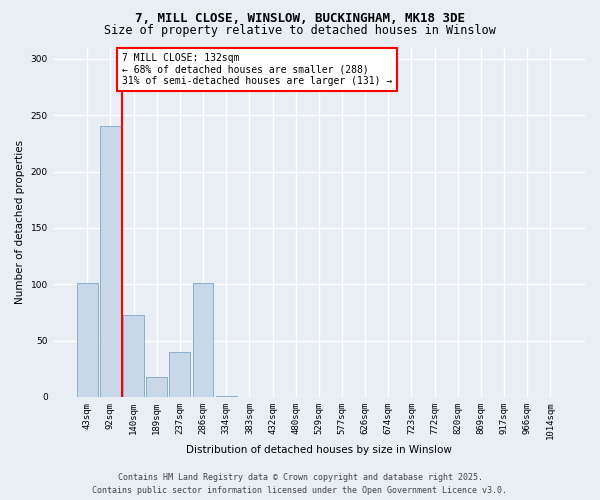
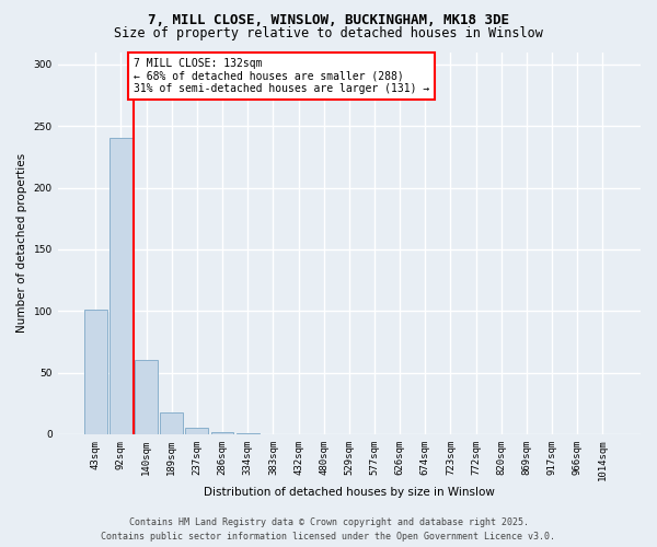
140sqm: 73 -> 60
237sqm: 40 -> 5
286sqm: 101 -> 2
